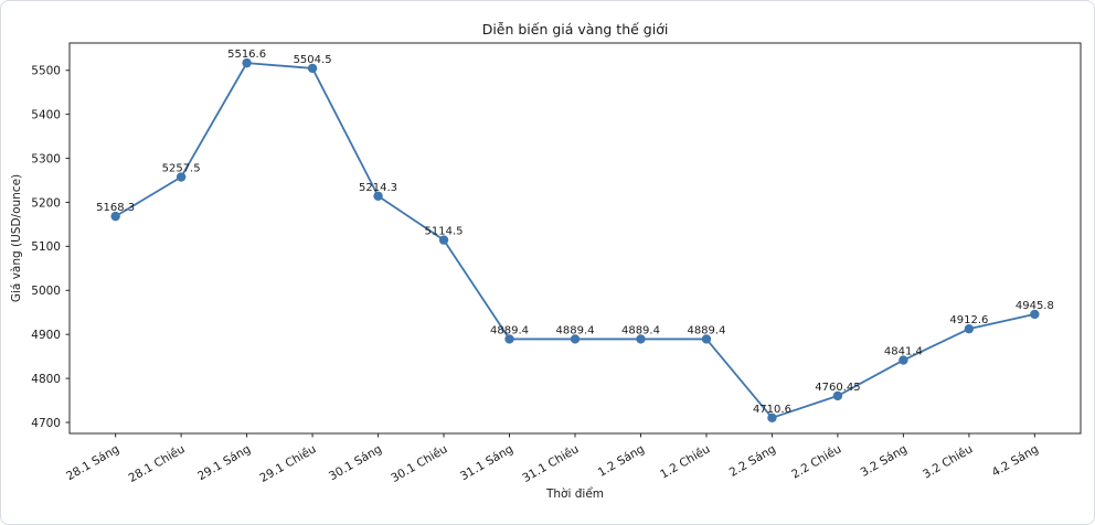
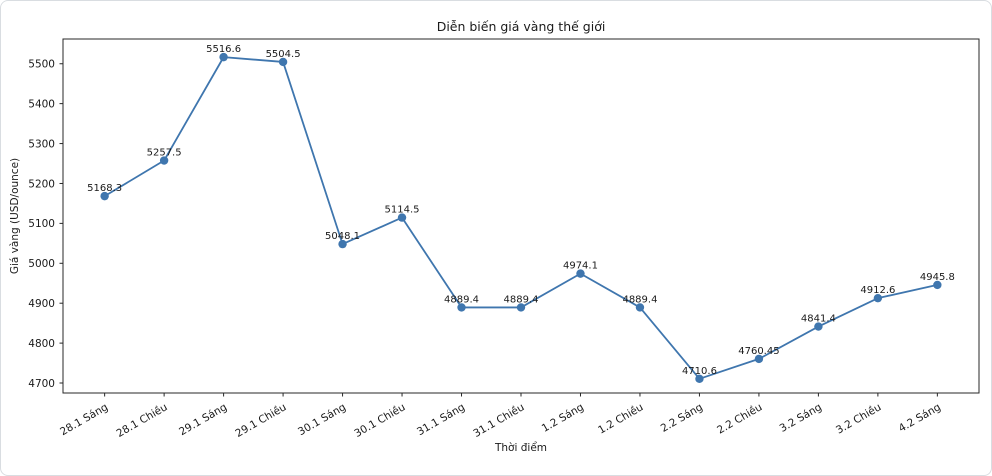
30.1 Sáng: 5214.3 -> 5048.1
1.2 Sáng: 4889.4 -> 4974.1
